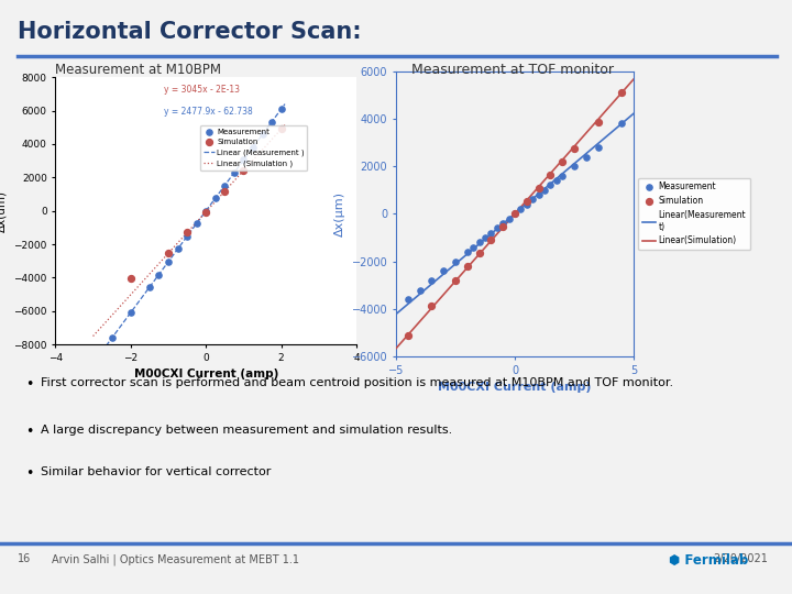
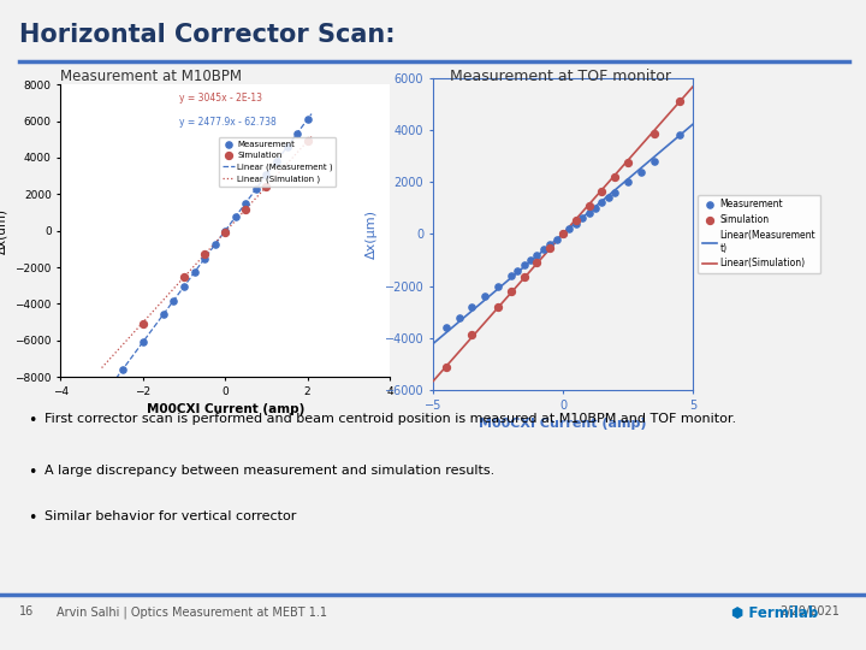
Simulation/−2: -4000 -> -5100
